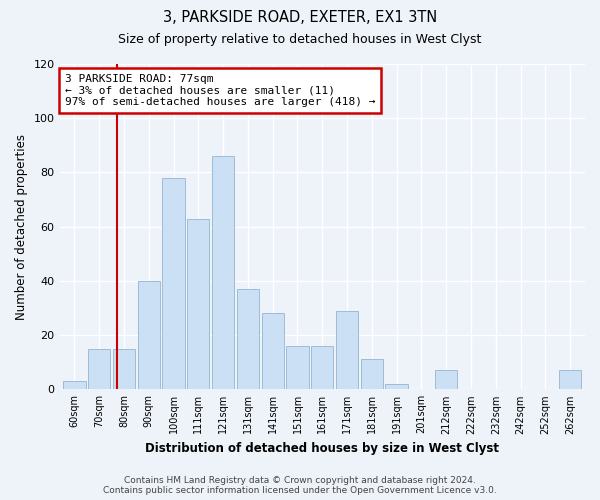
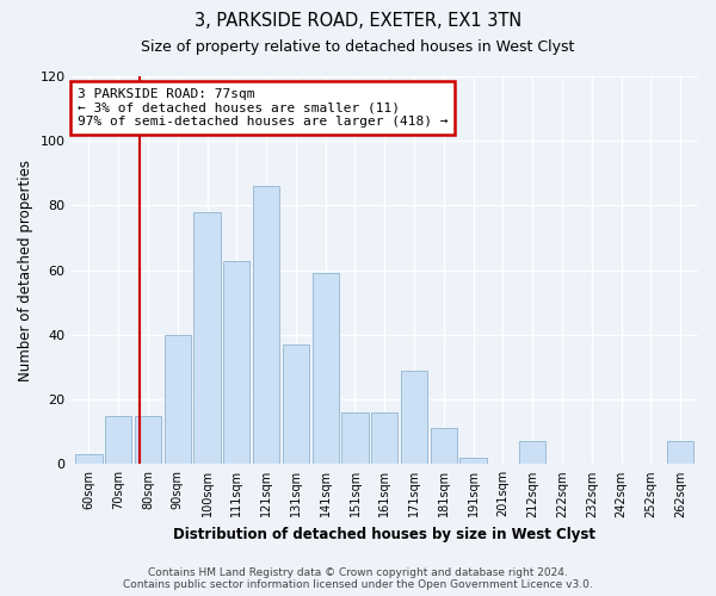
141sqm: 28 -> 59
